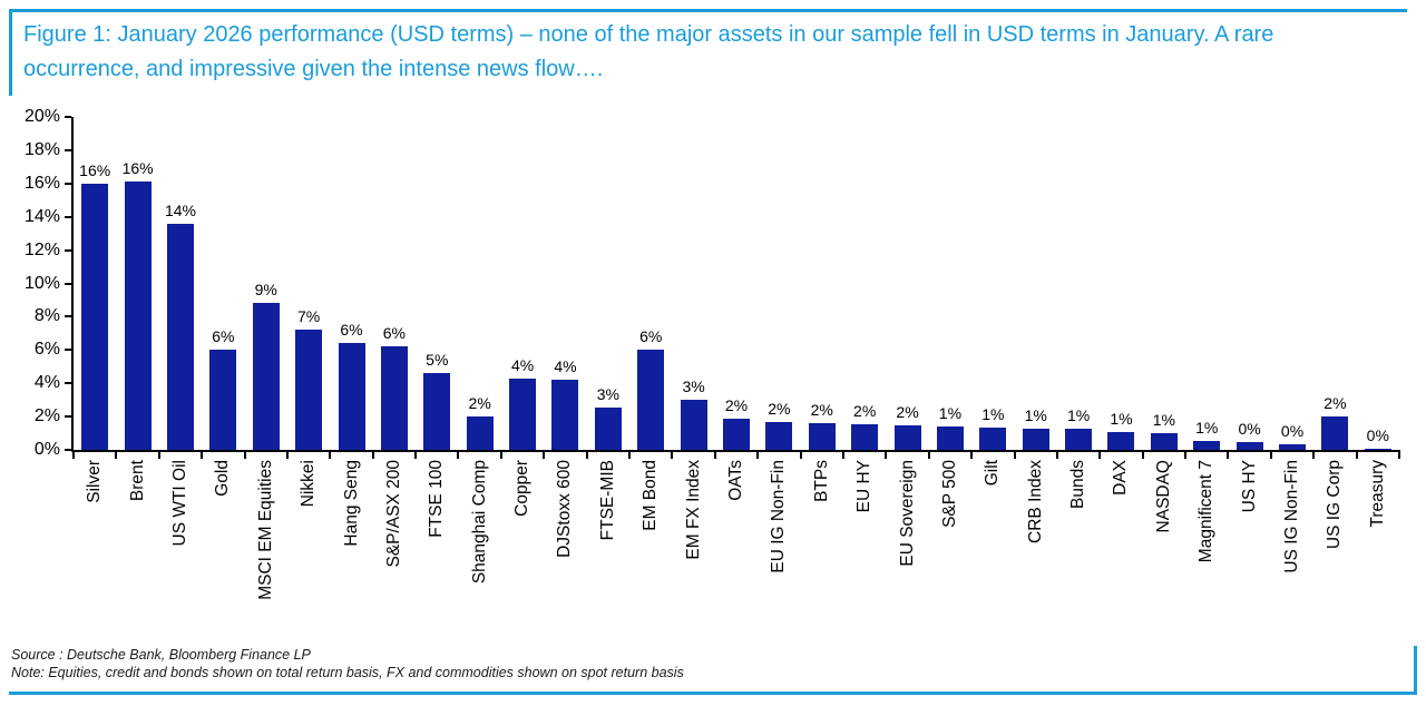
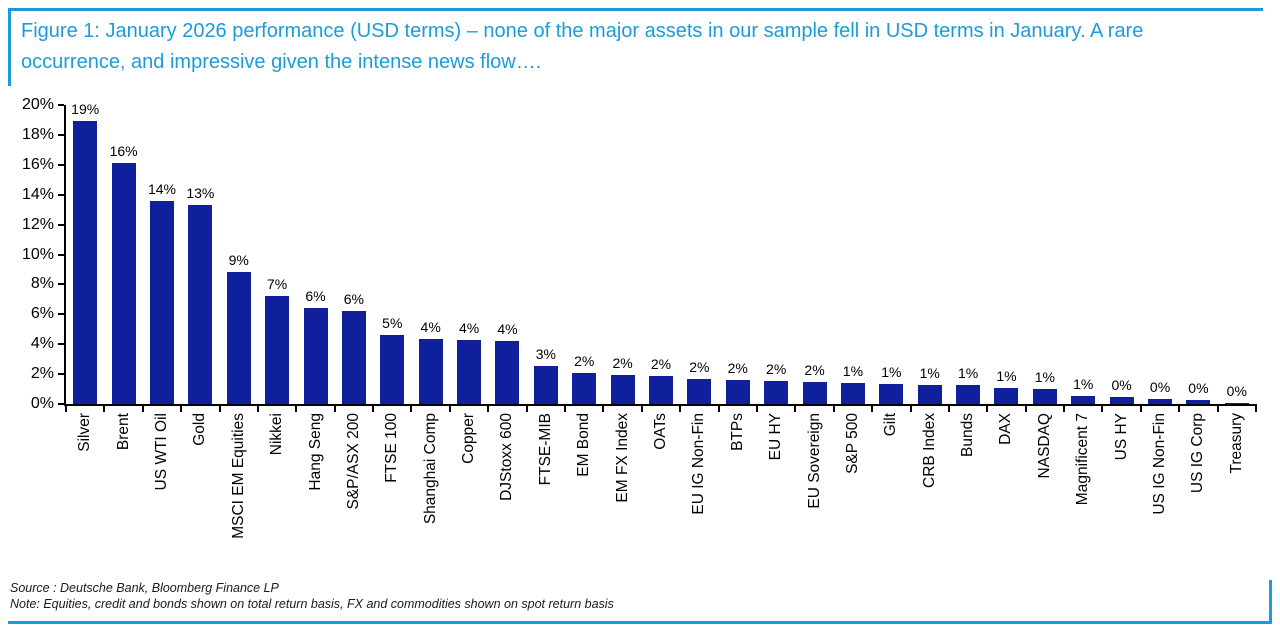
Silver: 16% -> 19%
Gold: 6% -> 13%
Shanghai Comp: 2% -> 4%
EM Bond: 6% -> 2%
EM FX Index: 3% -> 2%
US IG Corp: 2% -> 0%
